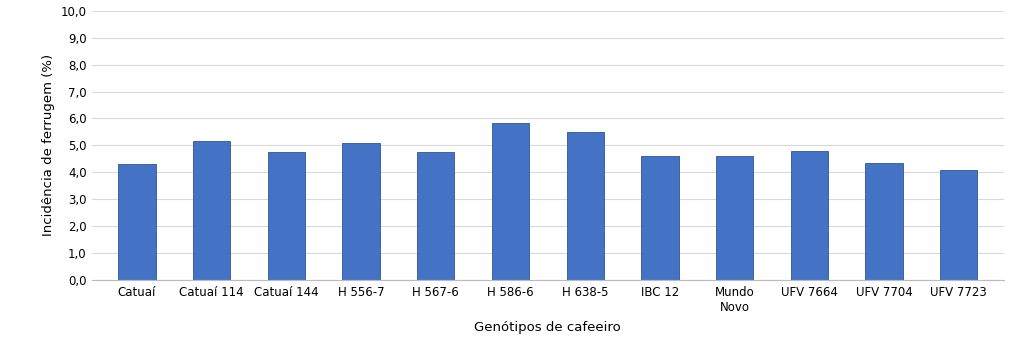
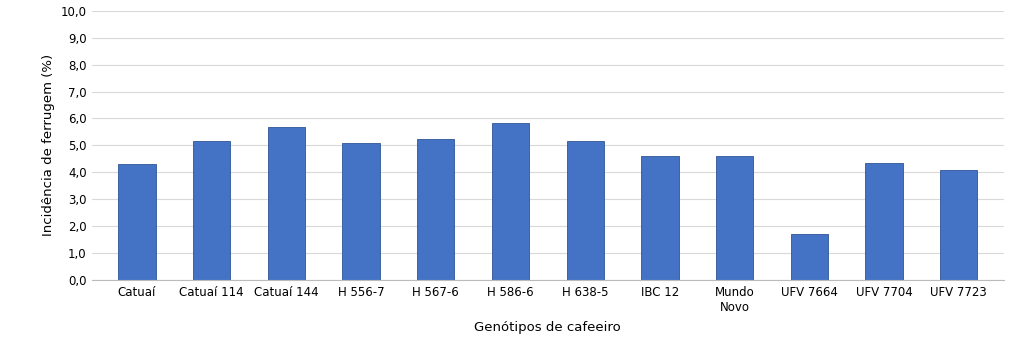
Catuaí 144: 4,75 -> 5,70
H 567-6: 4,75 -> 5,25
H 638-5: 5,50 -> 5,15
UFV 7664: 4,80 -> 1,70
